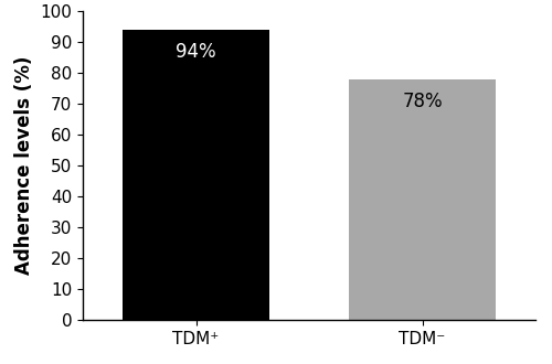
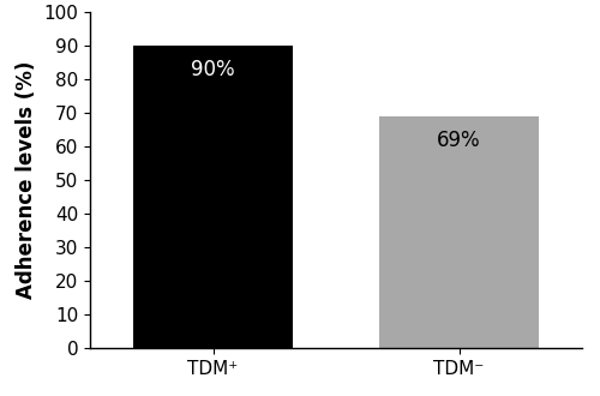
TDM⁺: 94% -> 90%
TDM⁻: 78% -> 69%
